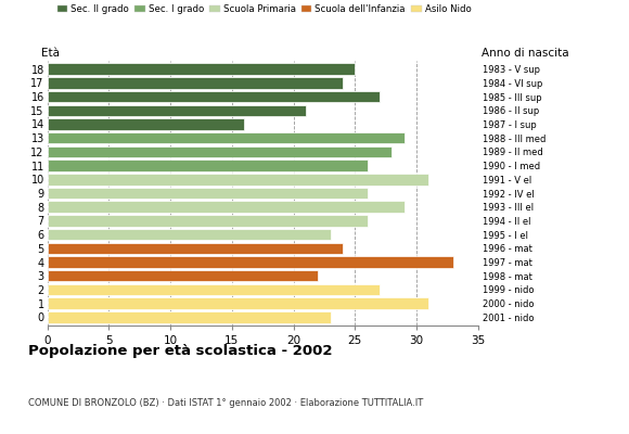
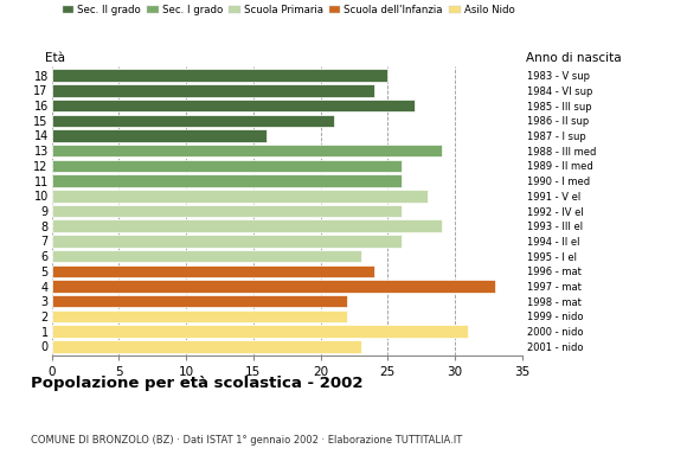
12: 28 -> 26
10: 31 -> 28
2: 27 -> 22
